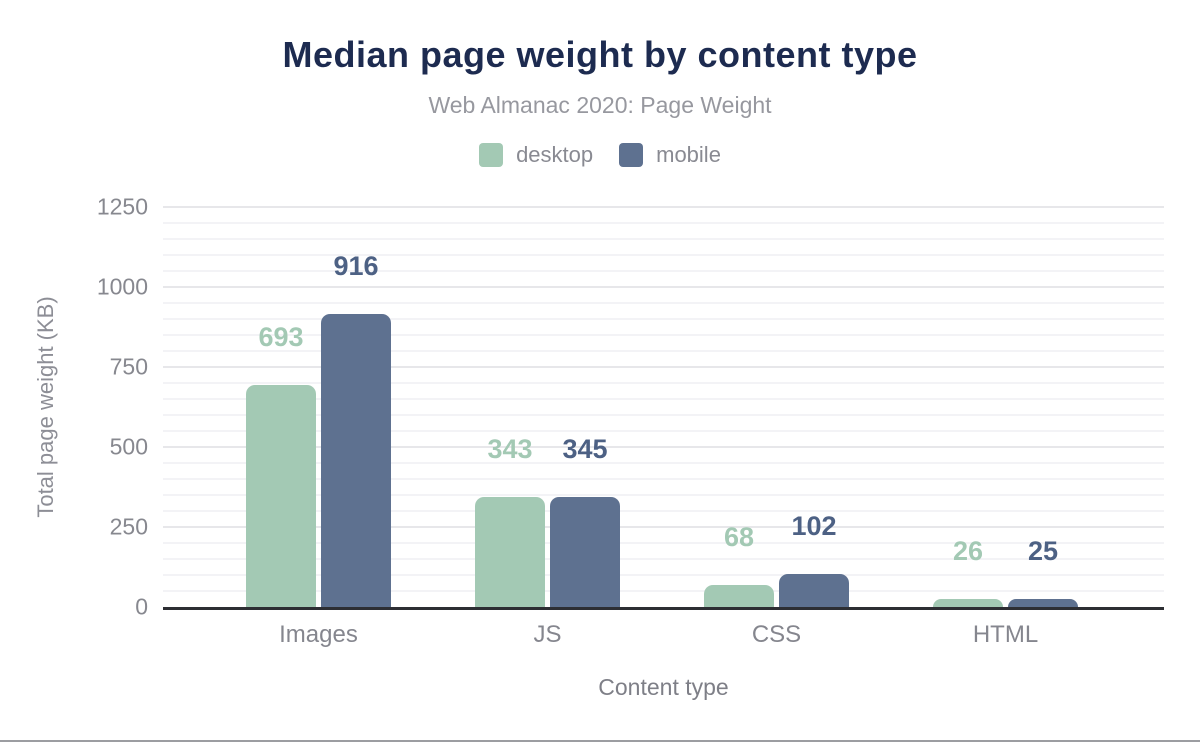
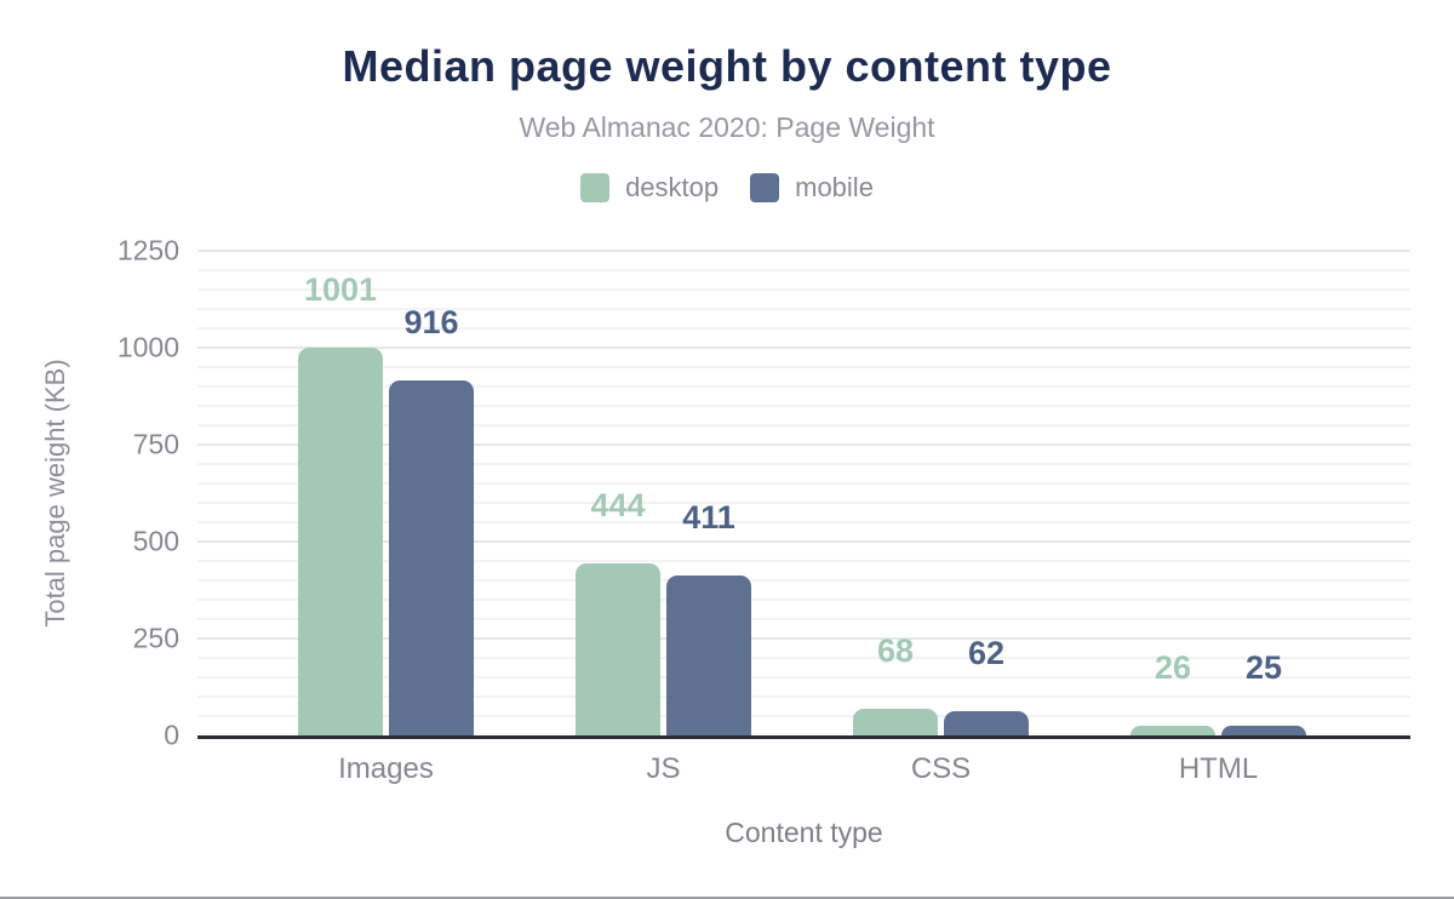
desktop/Images: 693 -> 1001
desktop/JS: 343 -> 444
mobile/JS: 345 -> 411
mobile/CSS: 102 -> 62
